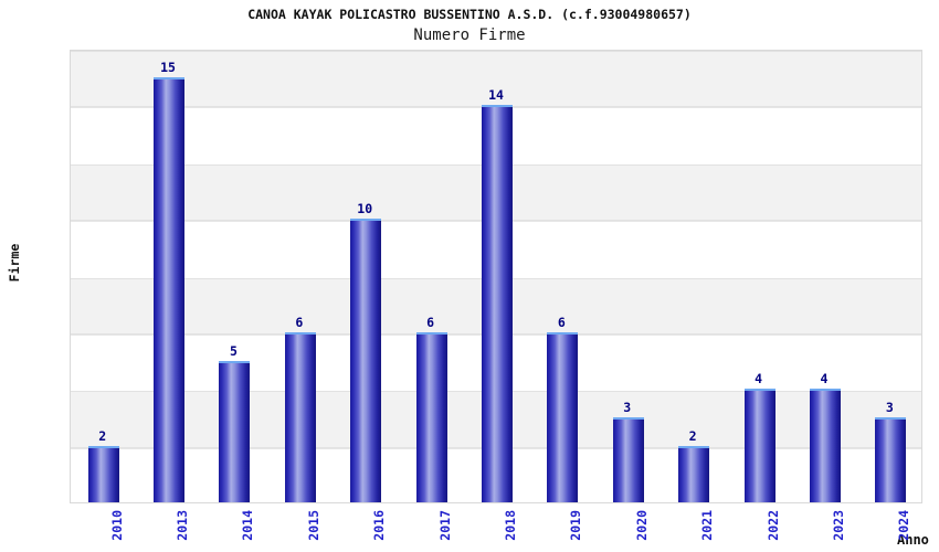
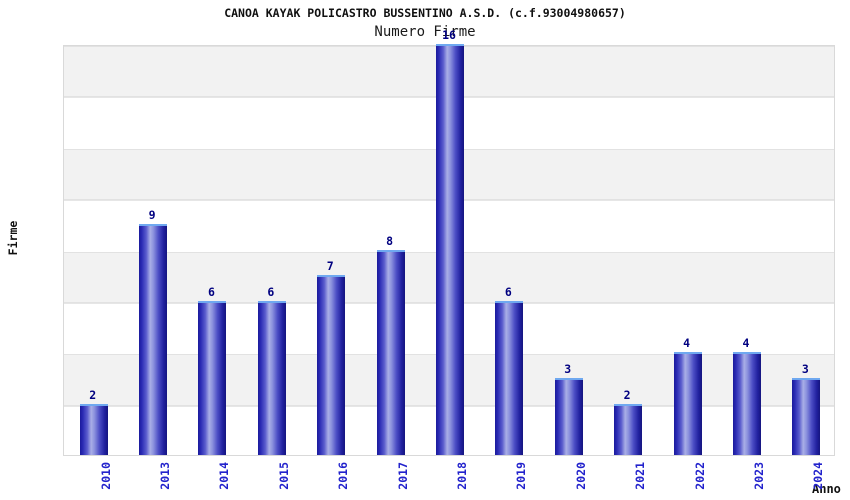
2013: 15 -> 9
2014: 5 -> 6
2016: 10 -> 7
2017: 6 -> 8
2018: 14 -> 16
